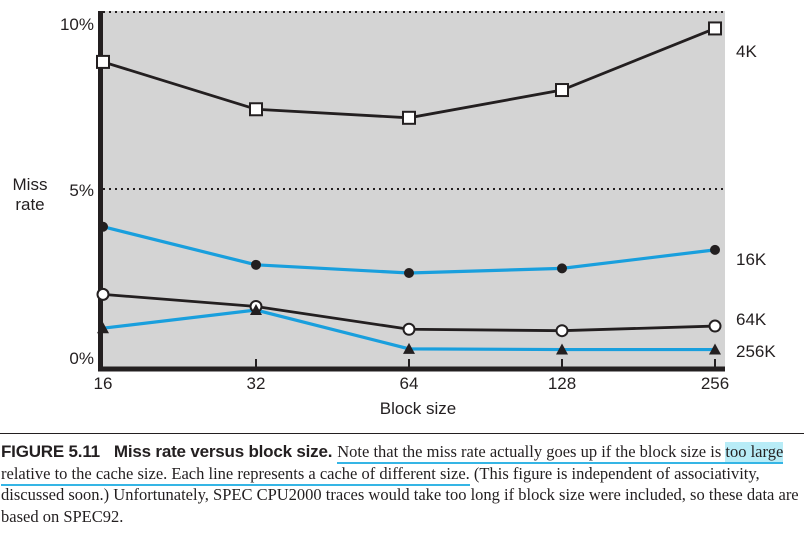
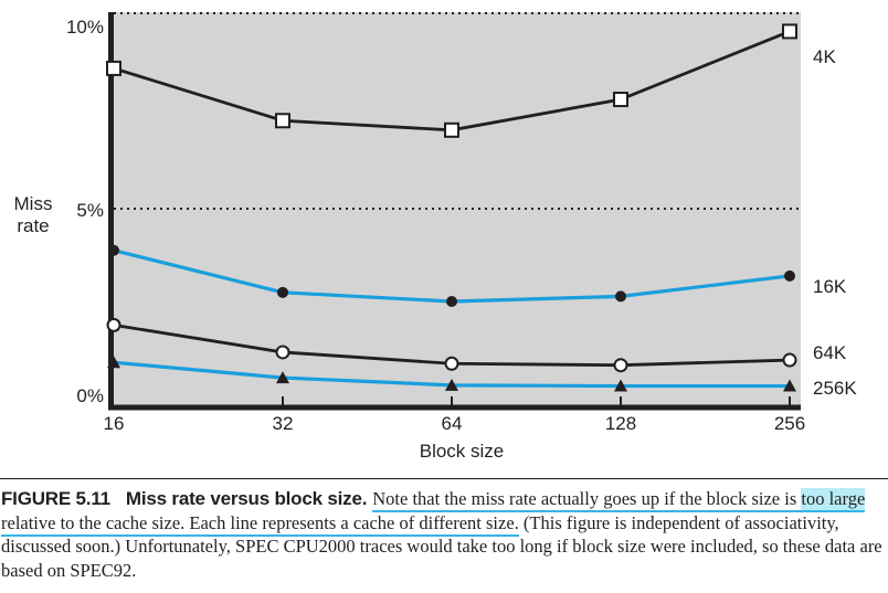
64K/32: 1.7% -> 1.4%
256K/32: 1.6% -> 0.7%
